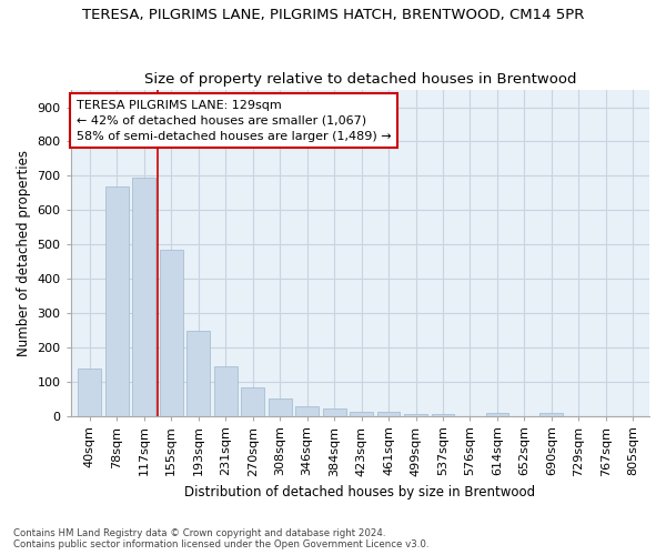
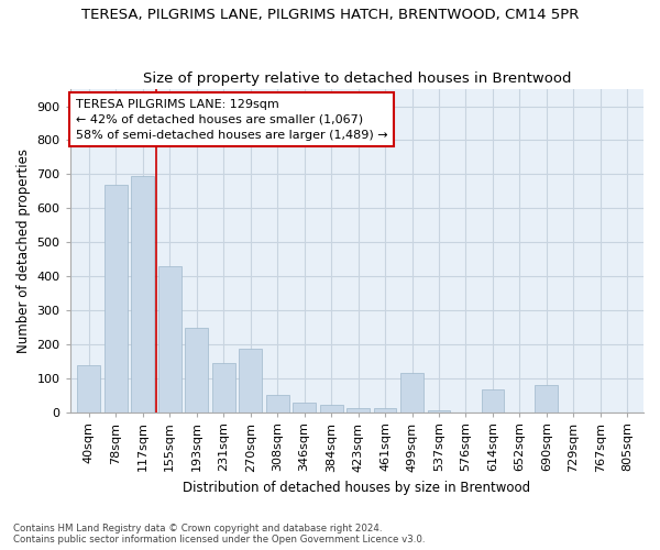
155sqm: 483 -> 430
270sqm: 82 -> 185
499sqm: 4 -> 115
614sqm: 8 -> 65
690sqm: 8 -> 80
